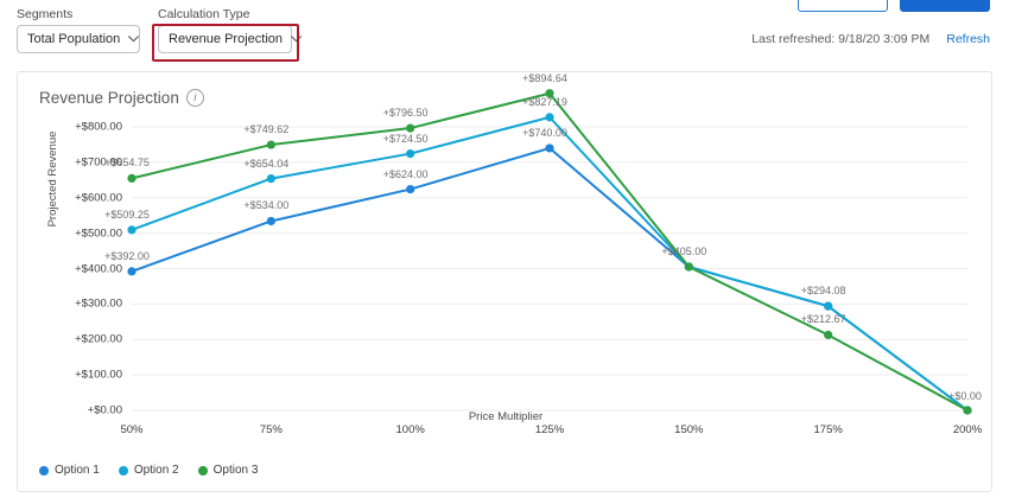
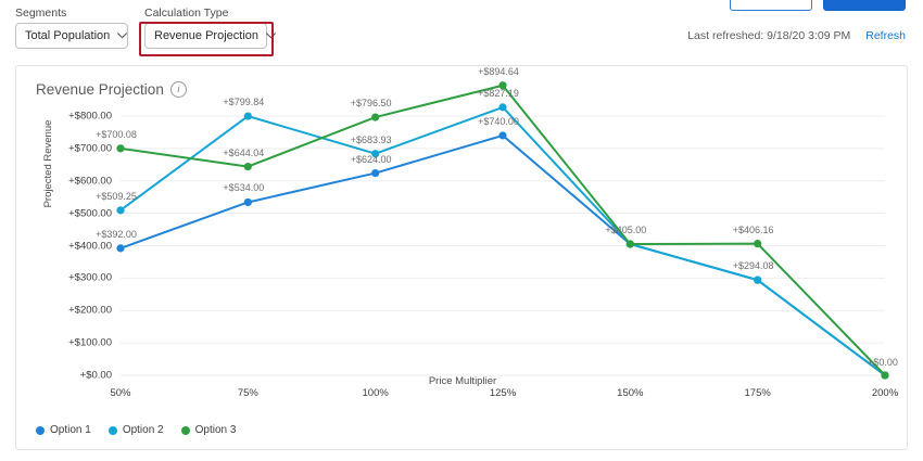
Option 3/50%: +$654.75 -> +$700.08
Option 2/75%: +$654.04 -> +$799.84
Option 3/75%: +$749.62 -> +$644.04
Option 2/100%: +$724.50 -> +$683.93
Option 3/175%: +$212.67 -> +$406.16
